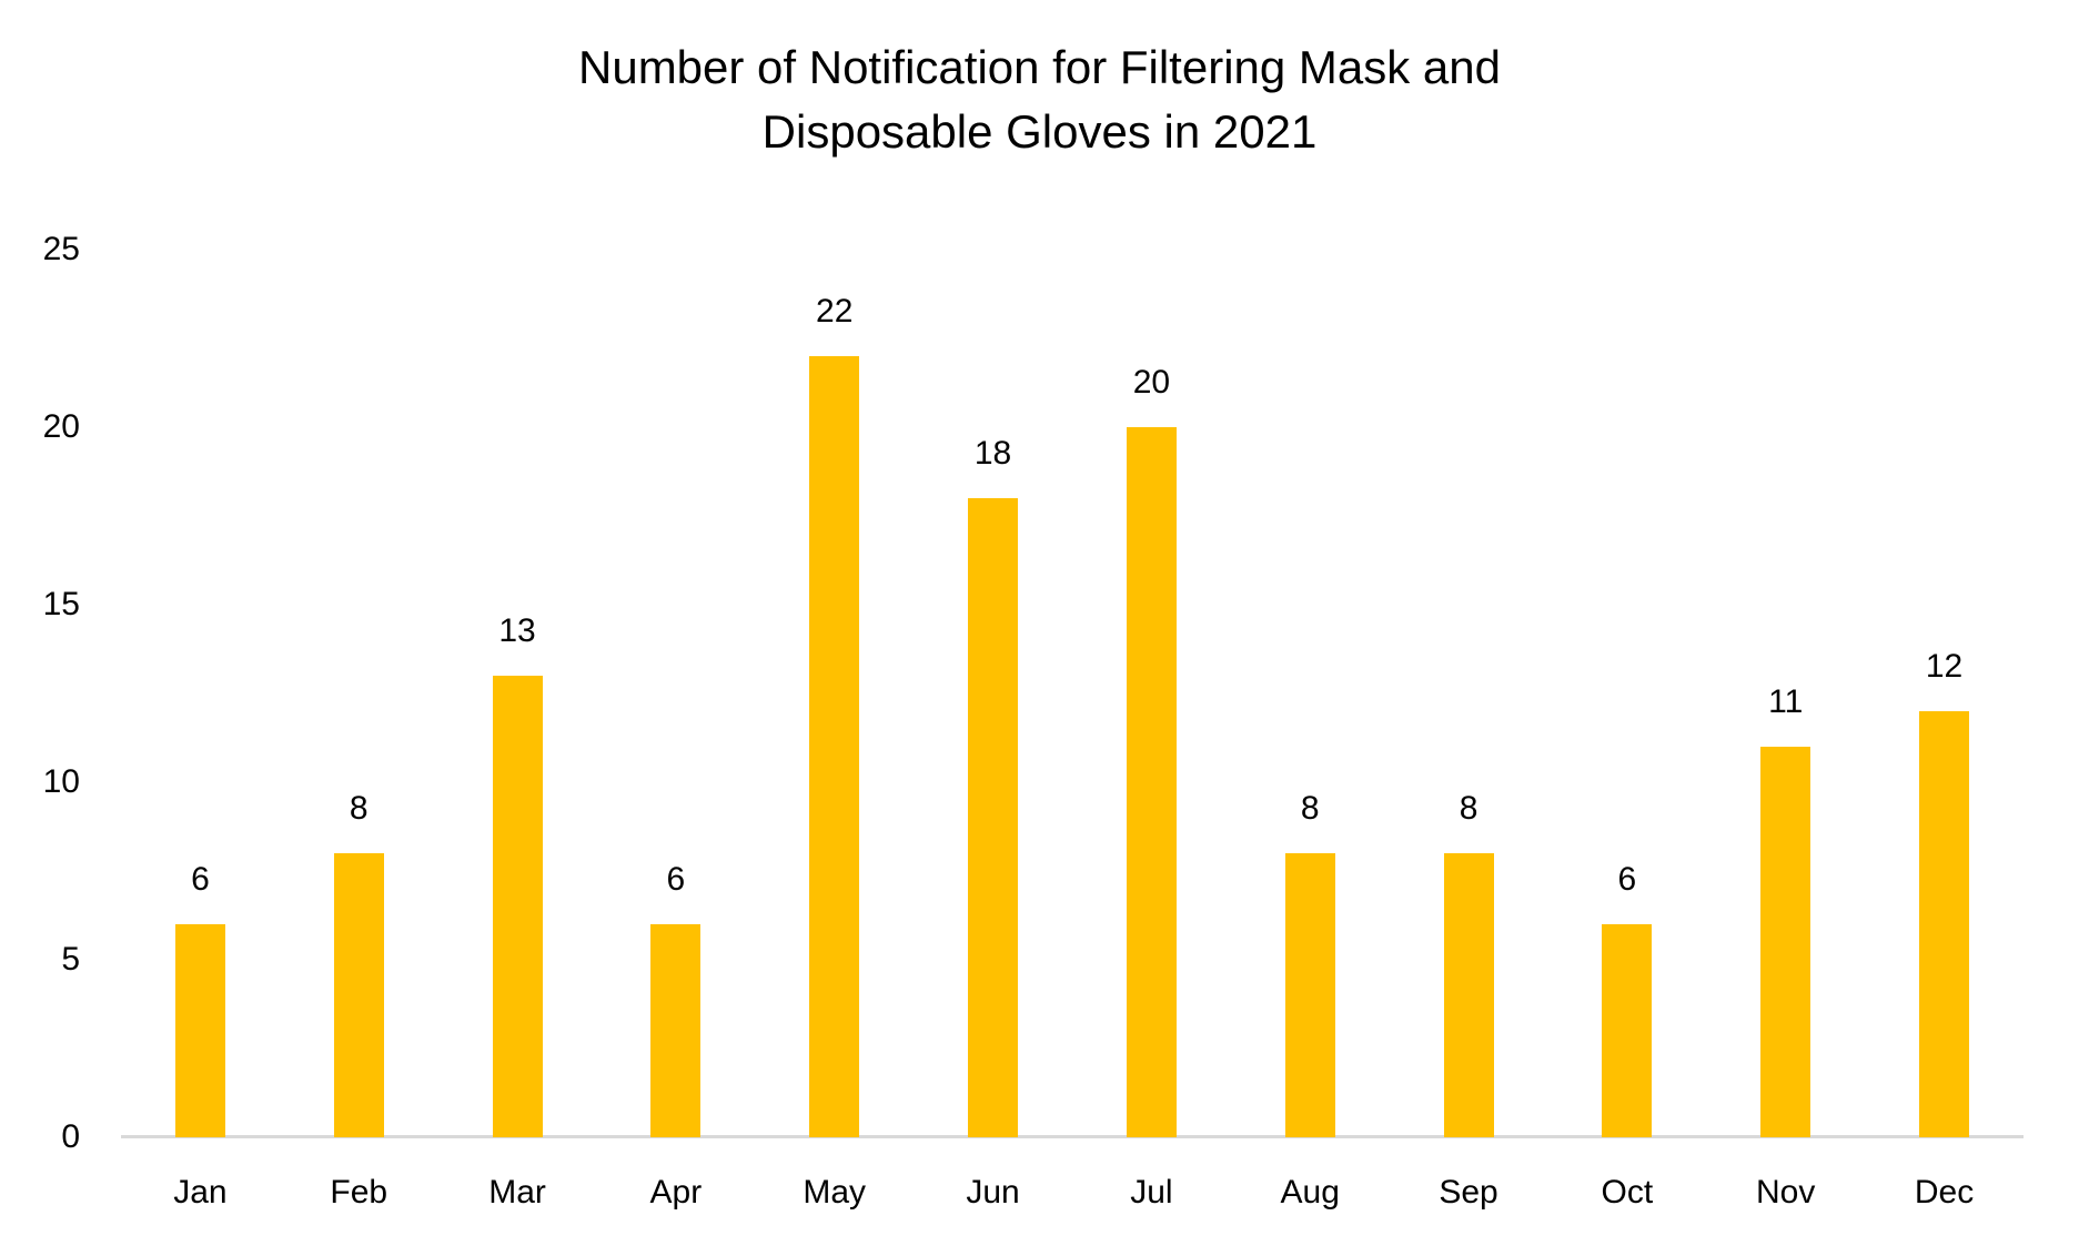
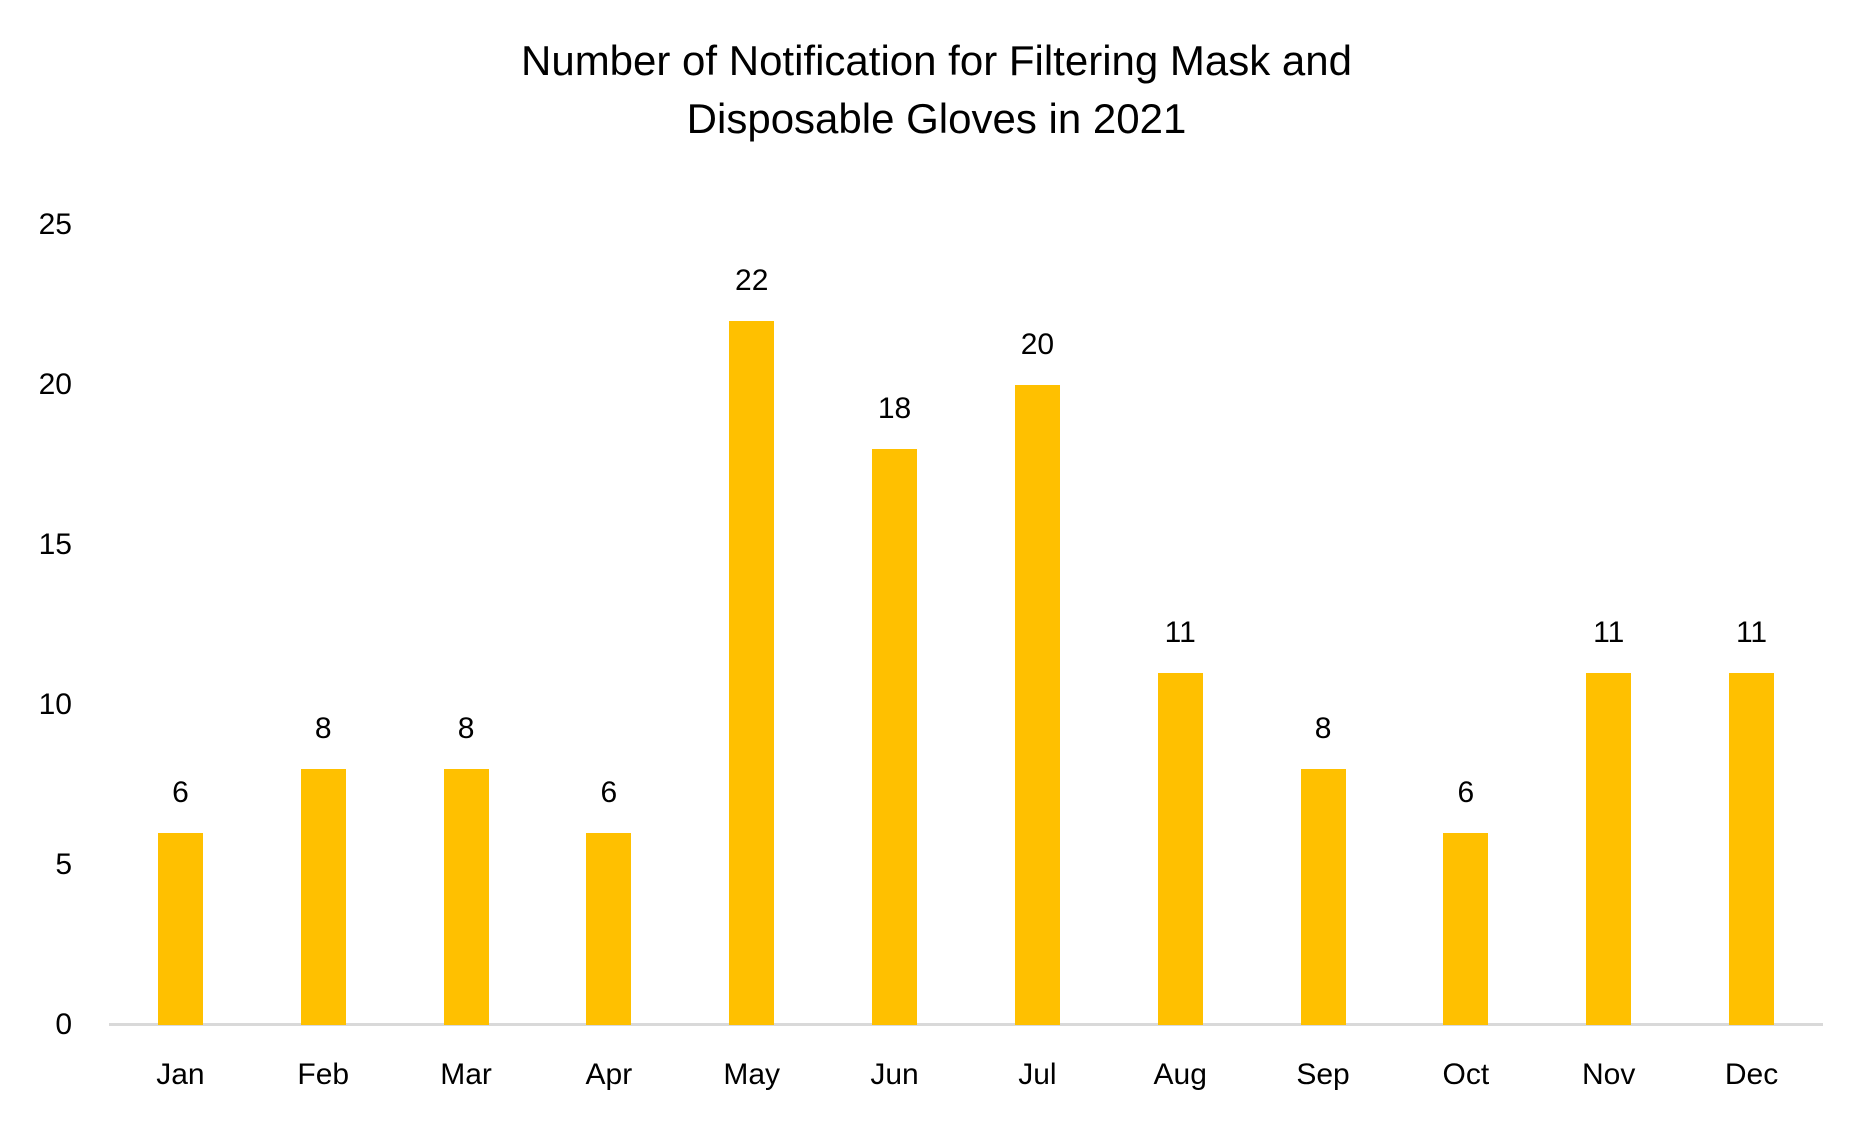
Mar: 13 -> 8
Aug: 8 -> 11
Dec: 12 -> 11
